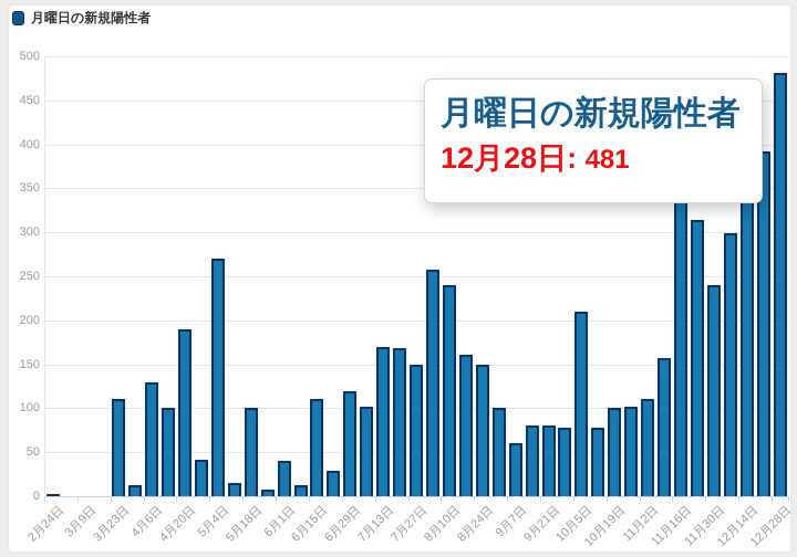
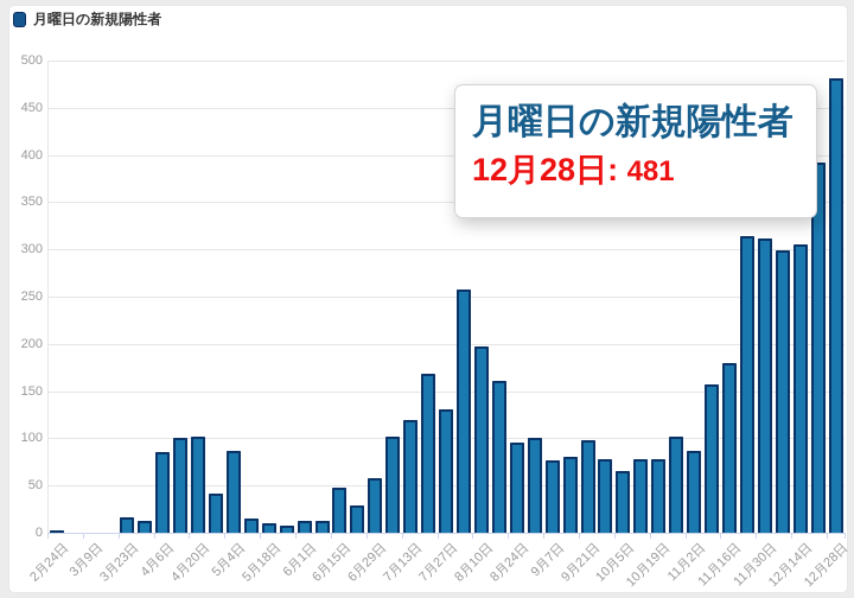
3月23日: 110 -> 20
4月6日: 130 -> 80
4月20日: 190 -> 100
5月4日: 270 -> 90
5月18日: 100 -> 10
6月1日: 40 -> 10
6月15日: 110 -> 50
6月29日: 120 -> 60
7月13日: 170 -> 120
7月27日: 150 -> 130
8月10日: 240 -> 200
8月24日: 150 -> 100
9月7日: 60 -> 80
9月21日: 80 -> 100
10月5日: 210 -> 70
10月19日: 100 -> 80
11月2日: 110 -> 90
11月16日: 380 -> 180
11月30日: 240 -> 310
12月14日: 410 -> 300
